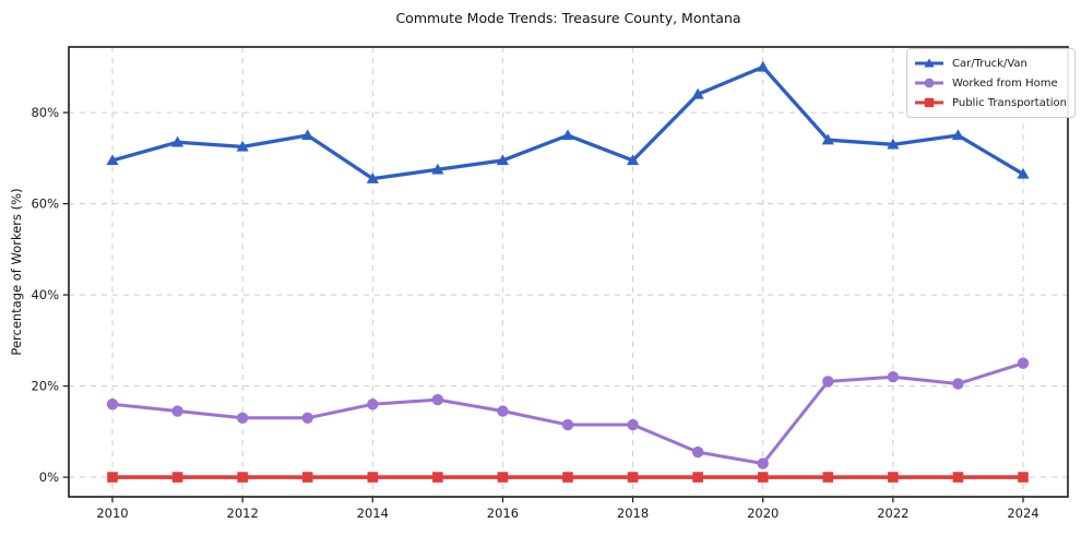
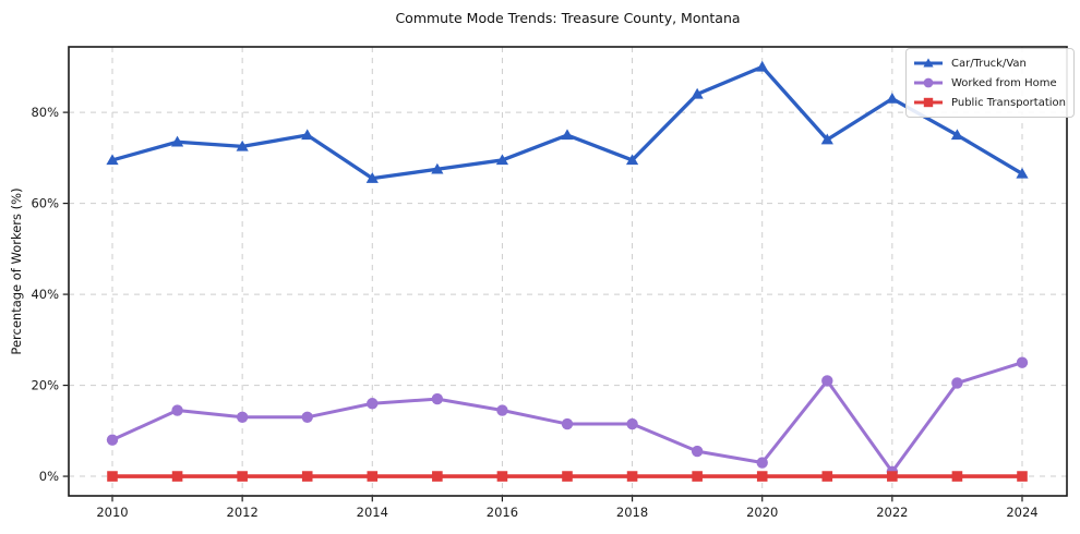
Worked from Home/2010: 16% -> 8%
Car/Truck/Van/2022: 73% -> 83%
Worked from Home/2022: 22% -> 1%
